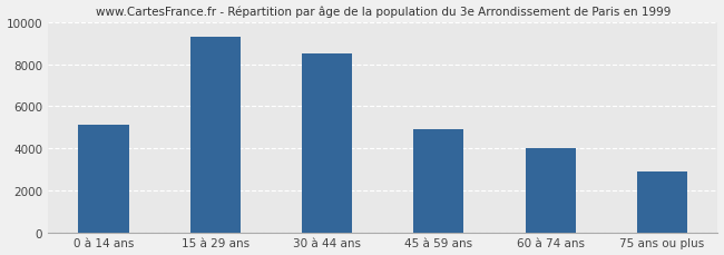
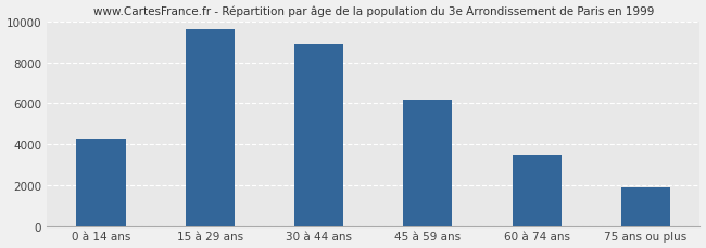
0 à 14 ans: 5100 -> 4200
15 à 29 ans: 9300 -> 9600
30 à 44 ans: 8500 -> 8900
45 à 59 ans: 4900 -> 6200
60 à 74 ans: 4000 -> 3500
75 ans ou plus: 2900 -> 1900
